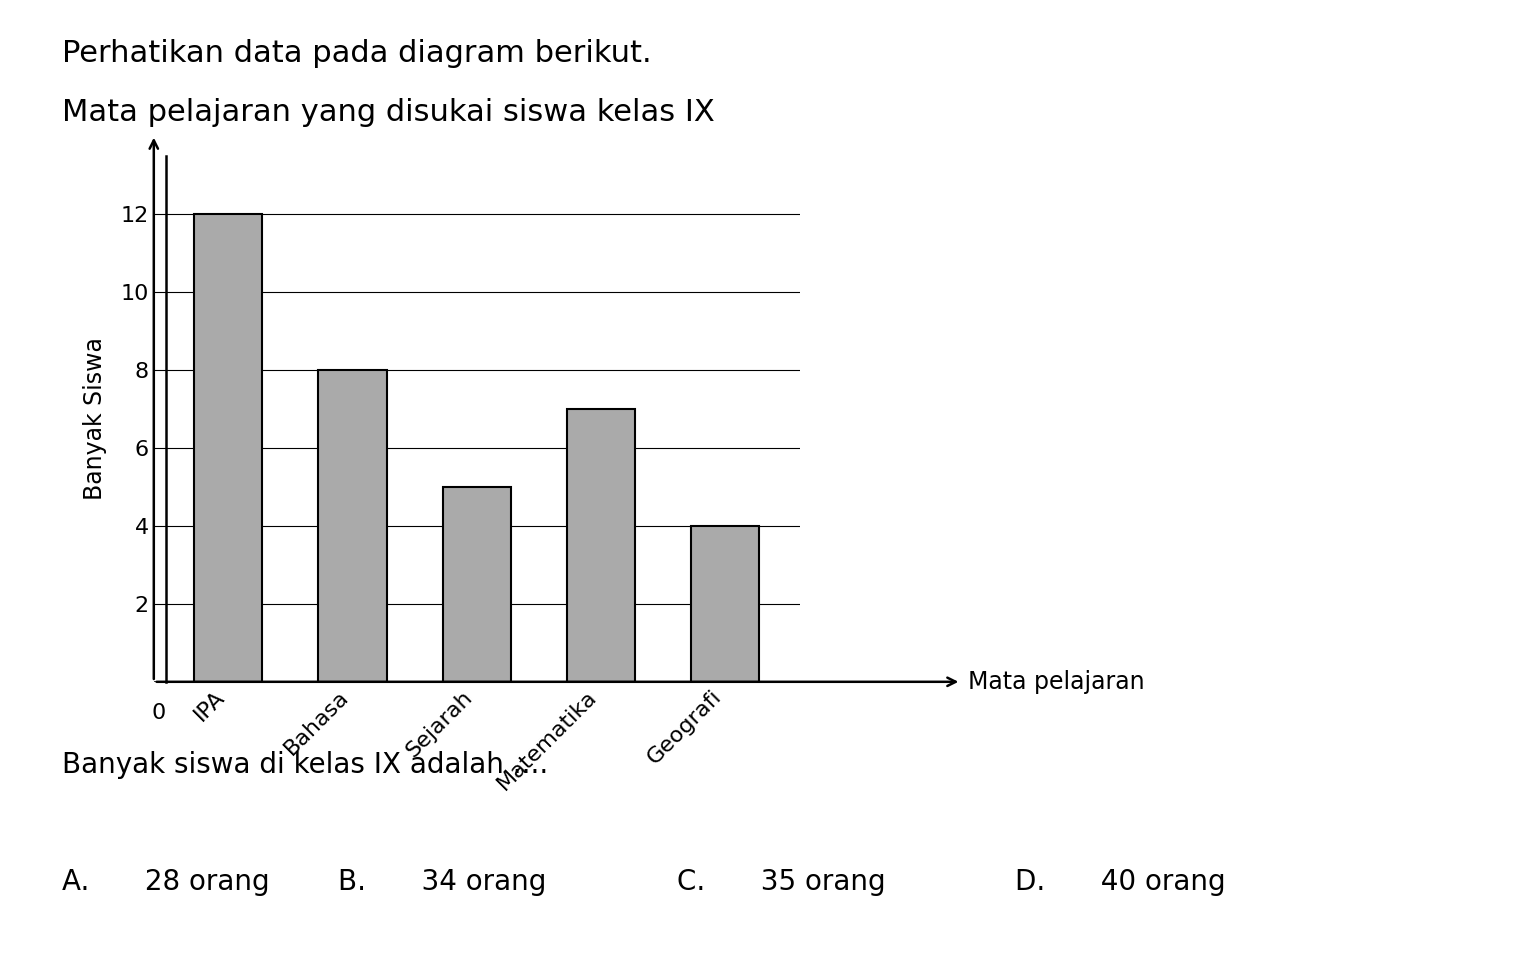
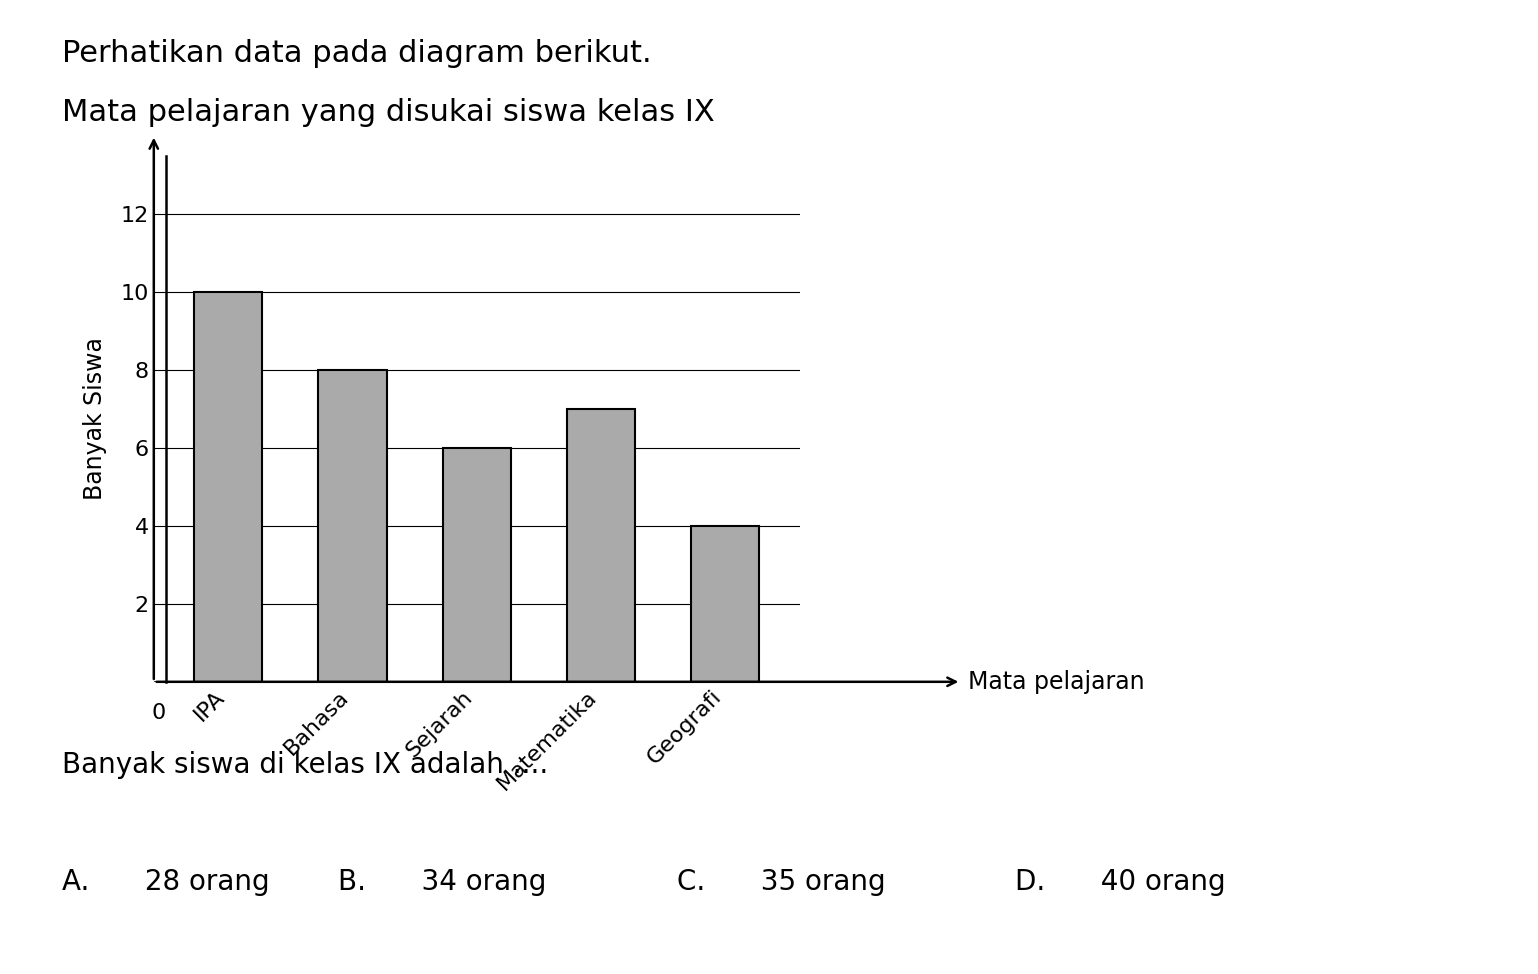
IPA: 12 -> 10
Sejarah: 5 -> 6
